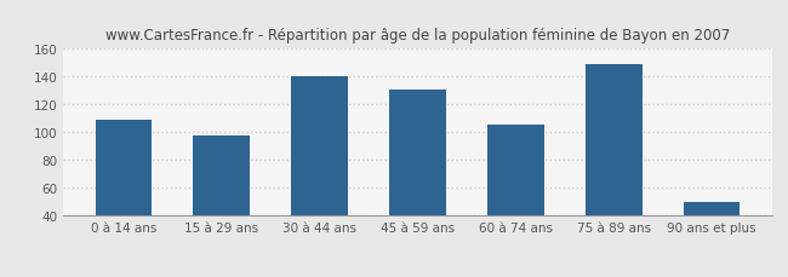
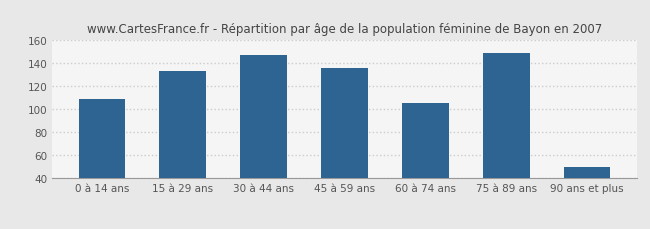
15 à 29 ans: 98 -> 133
30 à 44 ans: 140 -> 147
45 à 59 ans: 131 -> 136
